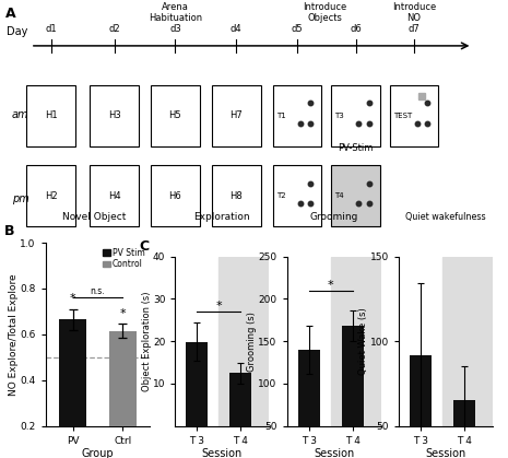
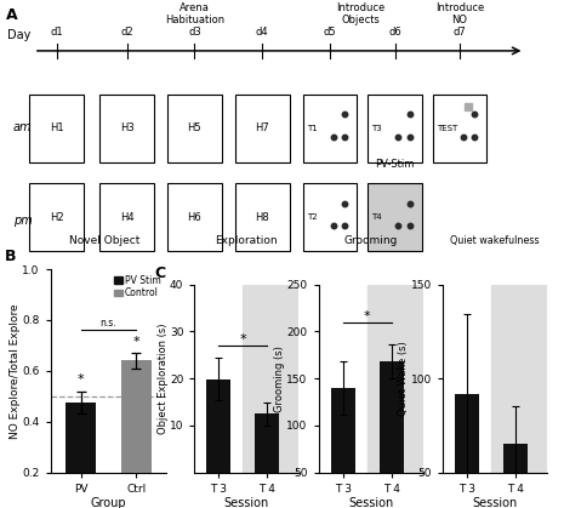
PV: 0.665 -> 0.475
Ctrl: 0.615 -> 0.640
